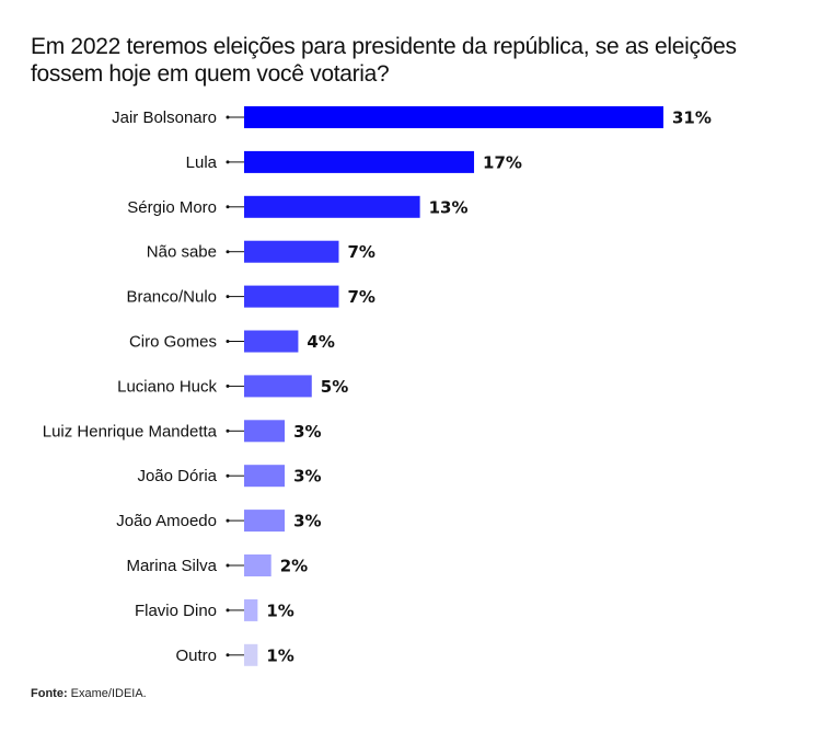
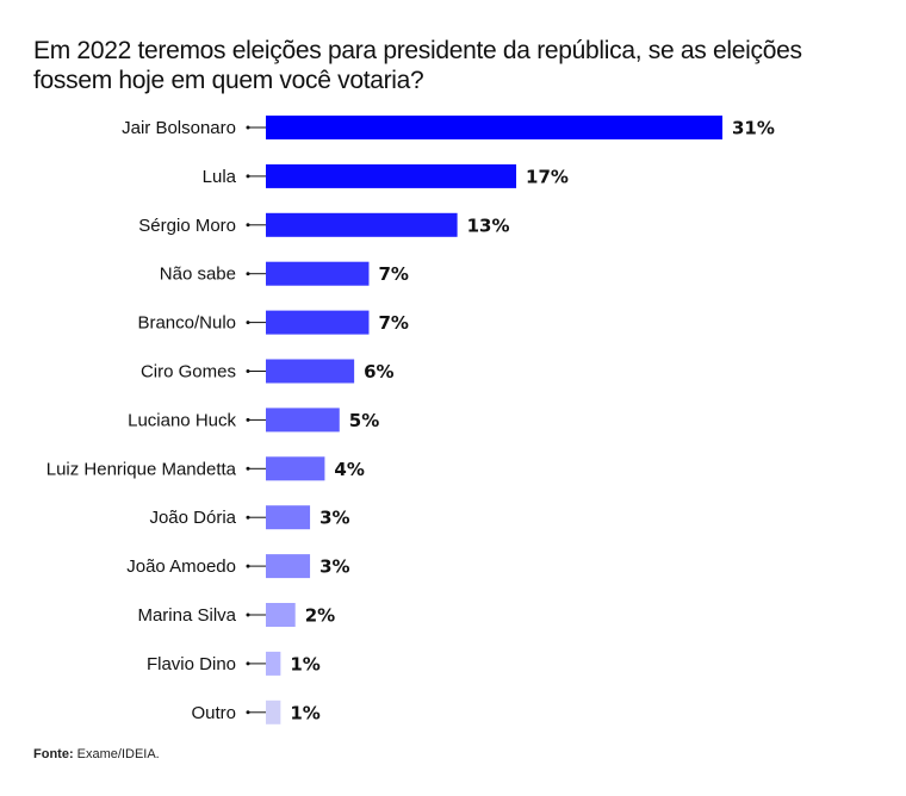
Ciro Gomes: 4% -> 6%
Luiz Henrique Mandetta: 3% -> 4%
